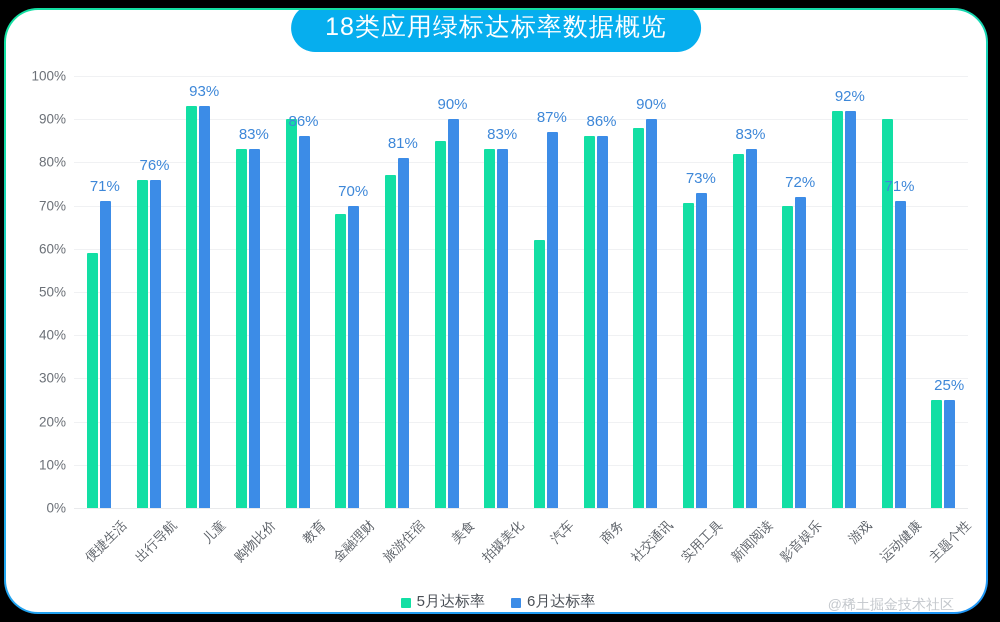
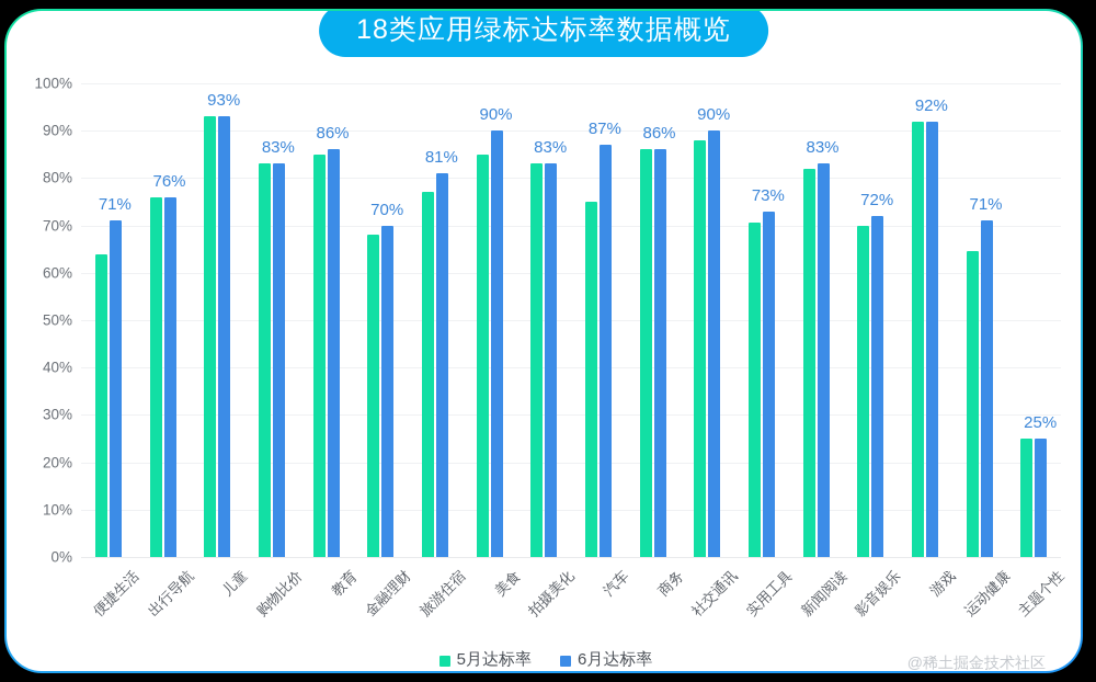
5月达标率/便捷生活: 59% -> 64%
5月达标率/教育: 90% -> 85%
5月达标率/汽车: 62% -> 75%
5月达标率/运动健康: 90% -> 64%
